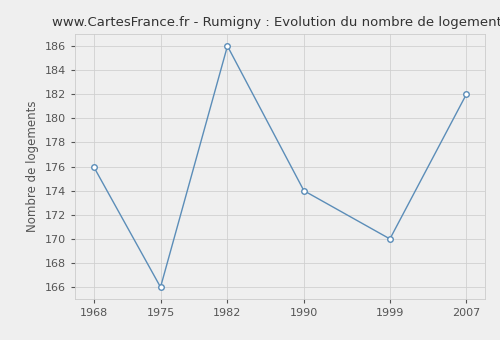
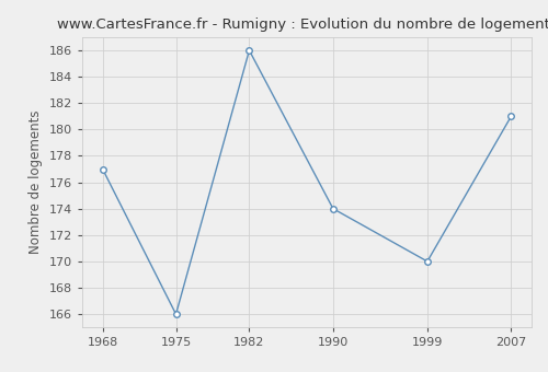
1968: 176 -> 177
2007: 182 -> 181
